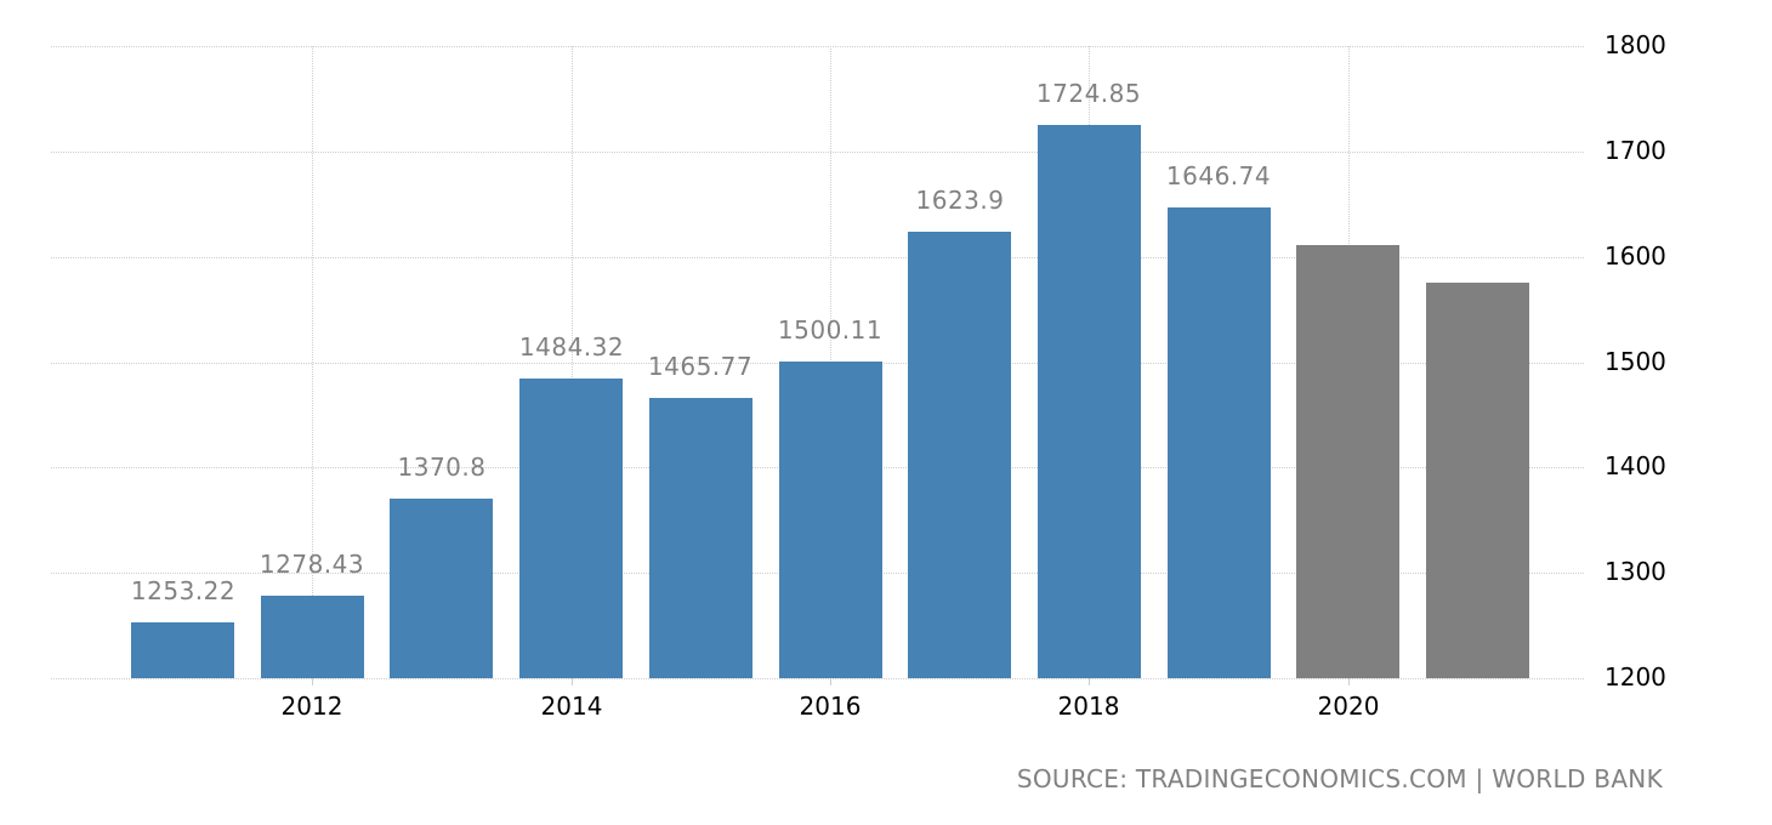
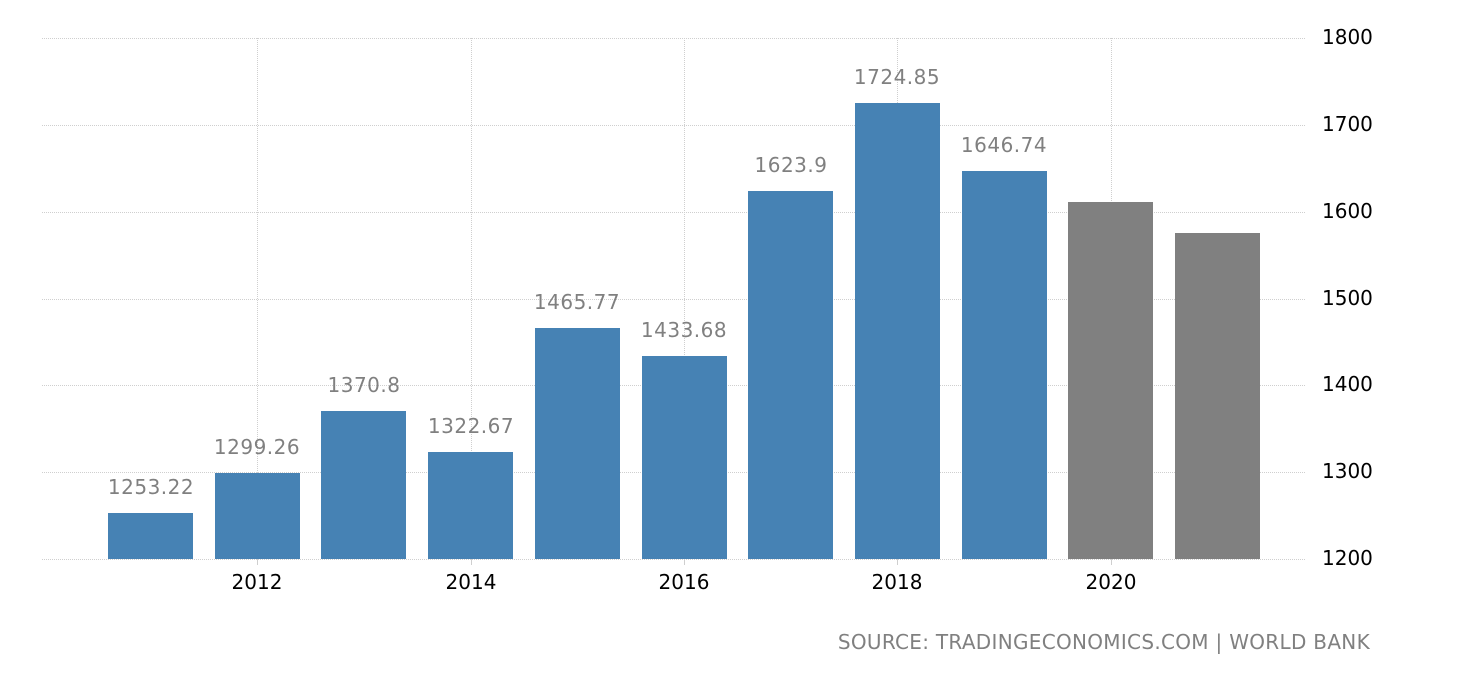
2012: 1278.43 -> 1299.26
2014: 1484.32 -> 1322.67
2016: 1500.11 -> 1433.68
